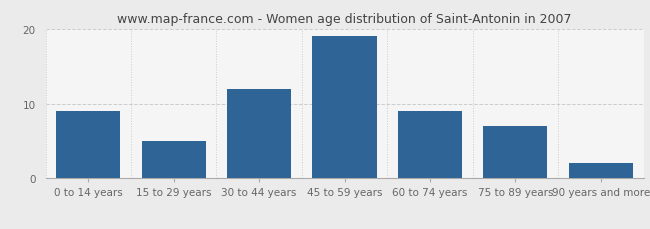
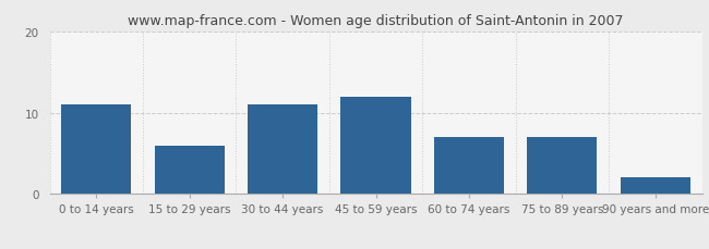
0 to 14 years: 9 -> 11
15 to 29 years: 5 -> 6
30 to 44 years: 12 -> 11
45 to 59 years: 19 -> 12
60 to 74 years: 9 -> 7
